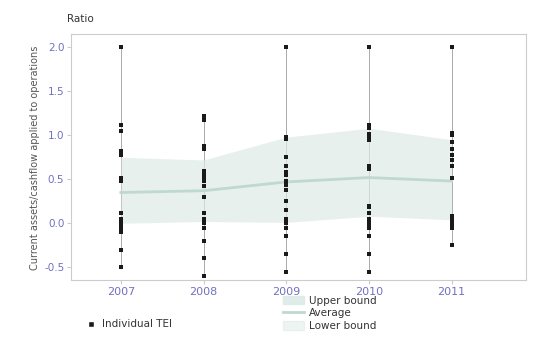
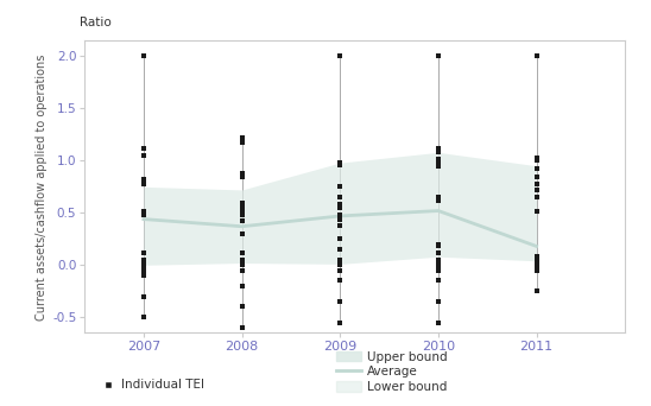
Average/2007: 0.35 -> 0.44
Average/2011: 0.48 -> 0.18
